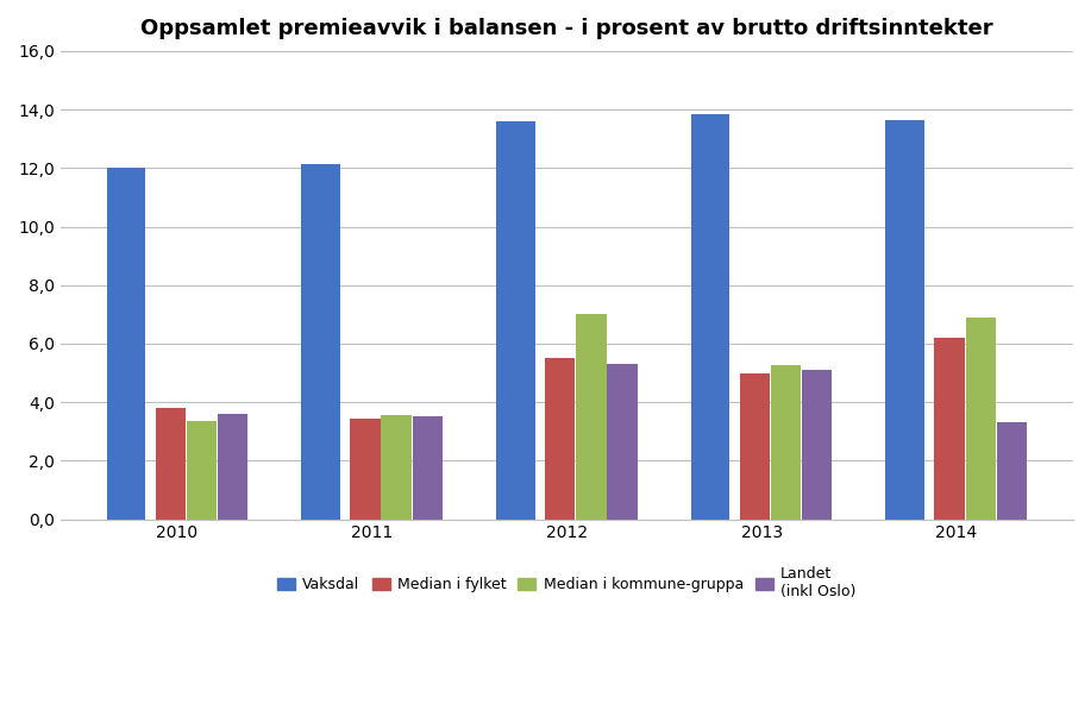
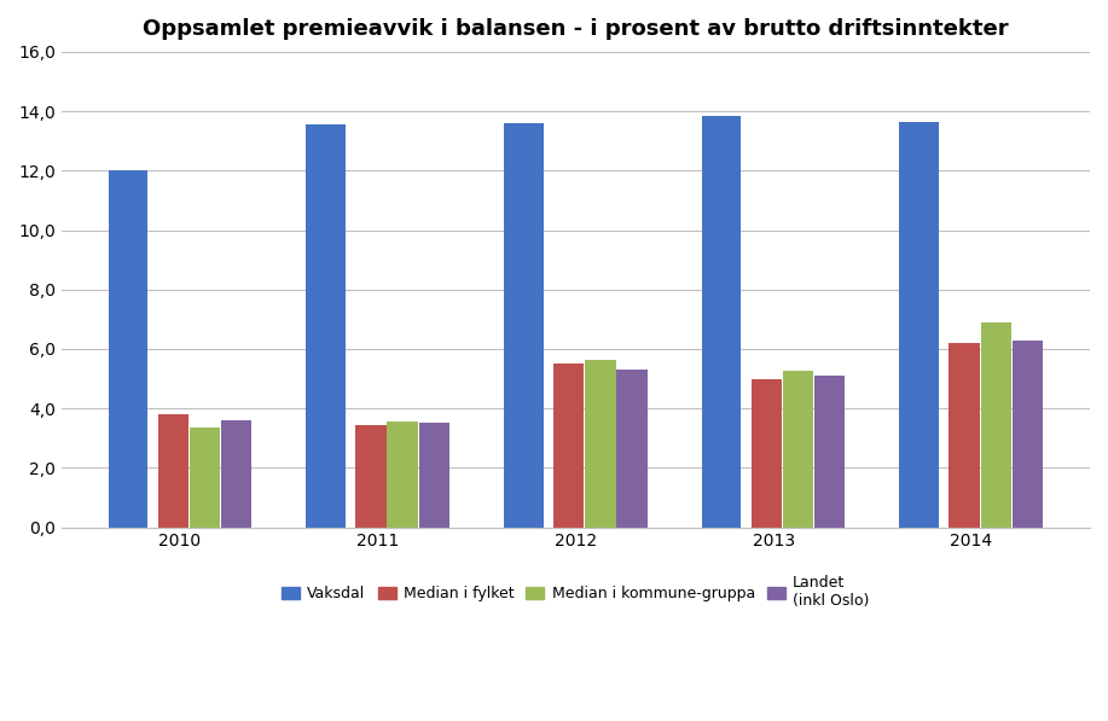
Vaksdal/2011: 12,15 -> 13,55
Median i kommune-gruppa/2012: 7,00 -> 5,65
Landet (inkl Oslo)/2014: 3,3 -> 6,3
